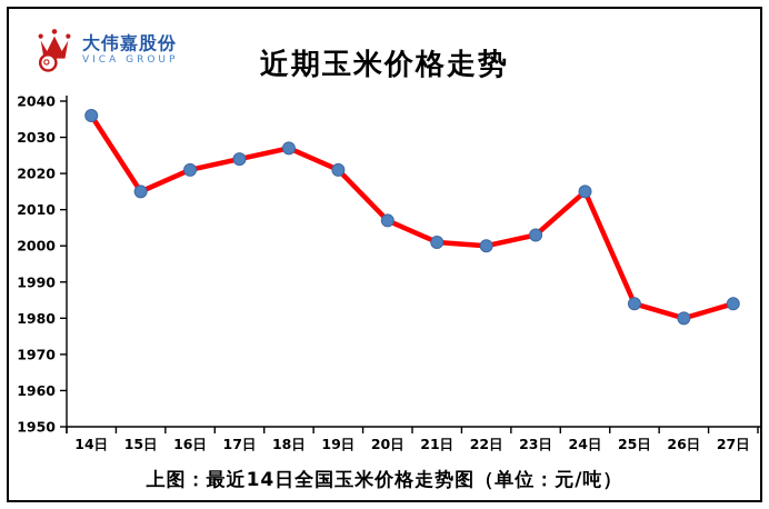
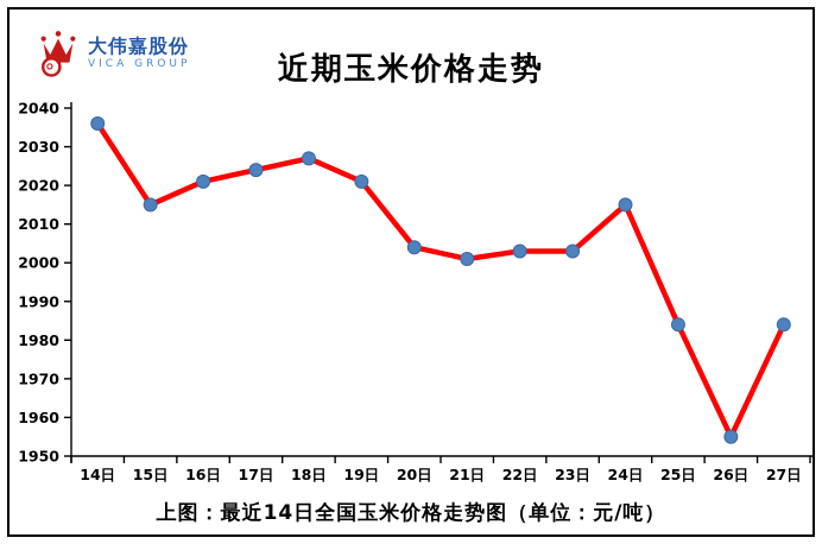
20日: 2007 -> 2004
22日: 2000 -> 2003
26日: 1980 -> 1955
